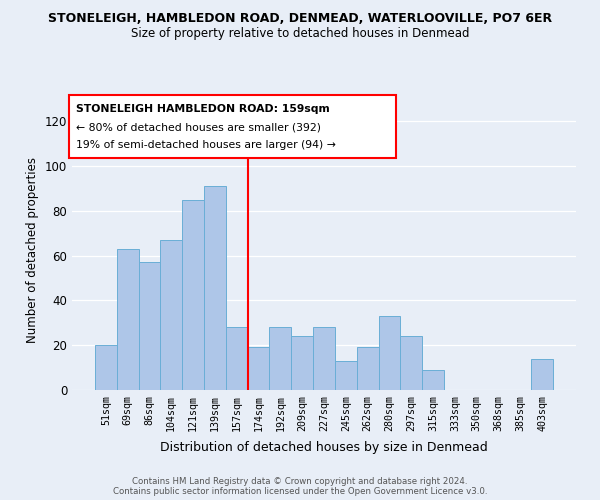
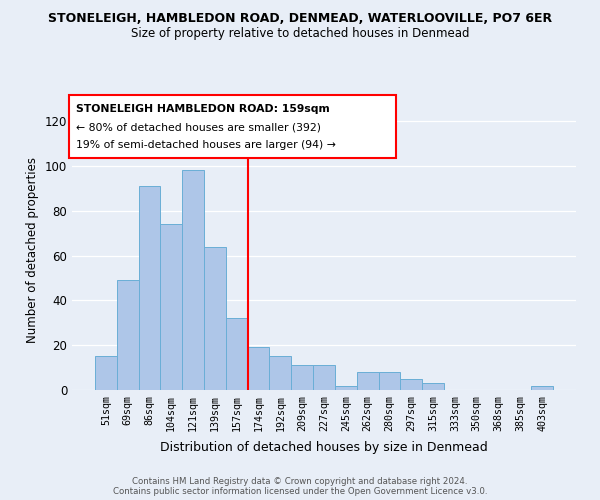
51sqm: 20 -> 15
69sqm: 63 -> 49
86sqm: 57 -> 91
104sqm: 67 -> 74
121sqm: 85 -> 98
139sqm: 91 -> 64
157sqm: 28 -> 32
192sqm: 28 -> 15
209sqm: 24 -> 11
227sqm: 28 -> 11
245sqm: 13 -> 2
262sqm: 19 -> 8
280sqm: 33 -> 8
297sqm: 24 -> 5
315sqm: 9 -> 3
403sqm: 14 -> 2
